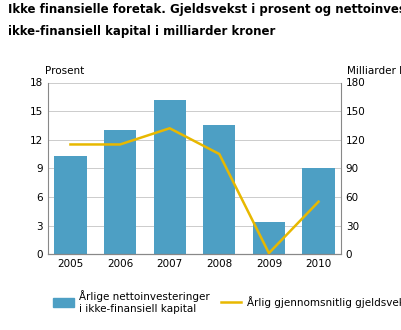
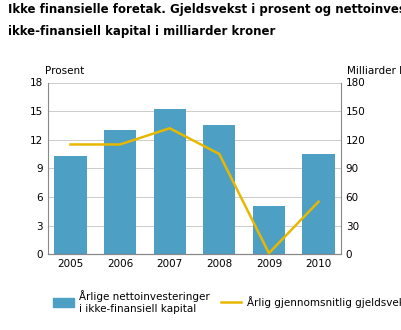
Årlige nettoinvesteringer i ikke-finansiell kapital/2007: 16.2 -> 15.2
Årlige nettoinvesteringer i ikke-finansiell kapital/2009: 3.4 -> 5.0
Årlige nettoinvesteringer i ikke-finansiell kapital/2010: 9.0 -> 10.5
